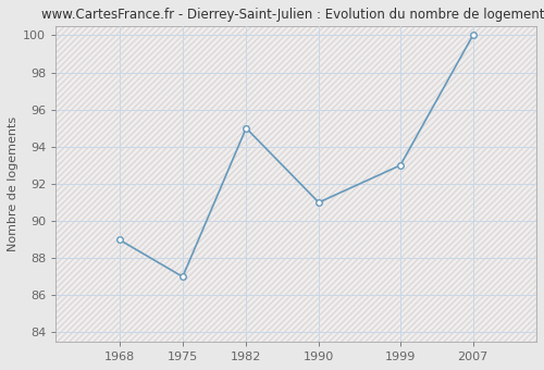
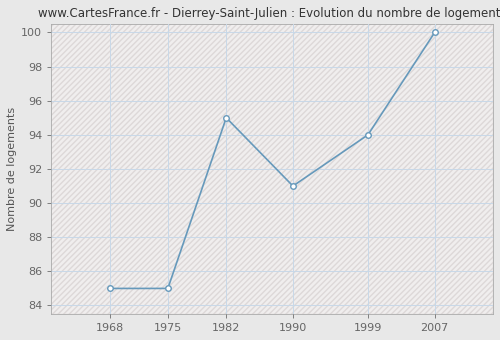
1968: 89 -> 85
1975: 87 -> 85
1999: 93 -> 94
